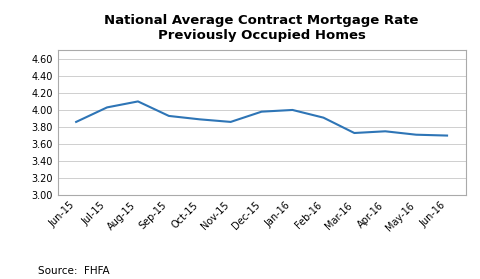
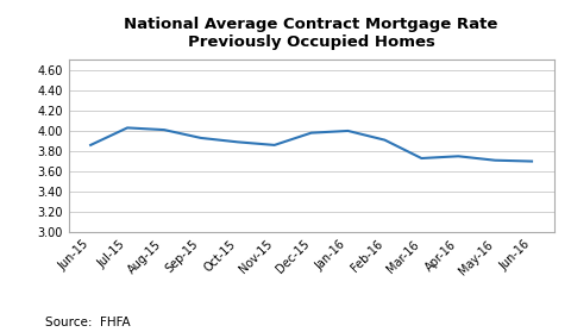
Aug-15: 4.10 -> 4.01
